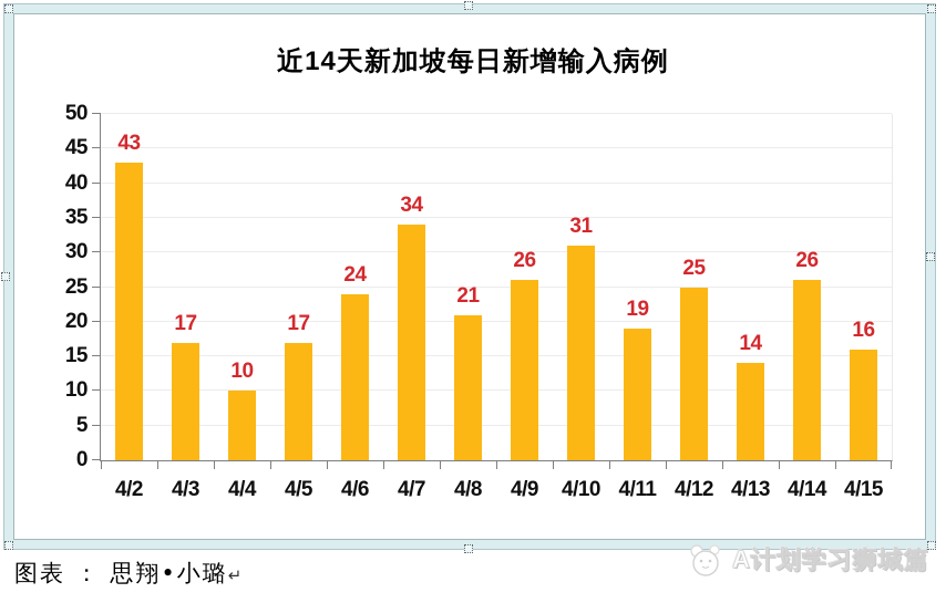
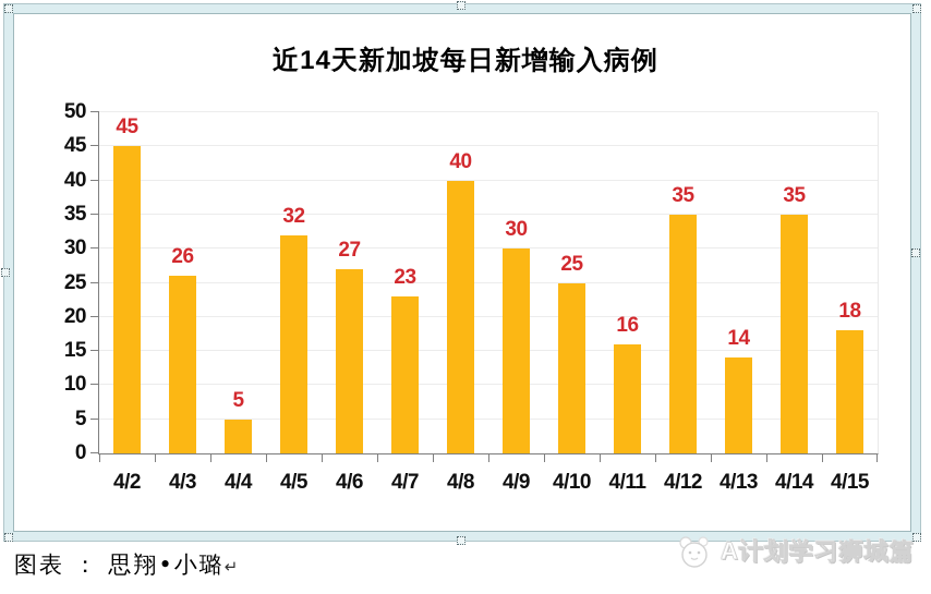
4/2: 43 -> 45
4/3: 17 -> 26
4/4: 10 -> 5
4/5: 17 -> 32
4/6: 24 -> 27
4/7: 34 -> 23
4/8: 21 -> 40
4/9: 26 -> 30
4/10: 31 -> 25
4/11: 19 -> 16
4/12: 25 -> 35
4/14: 26 -> 35
4/15: 16 -> 18
